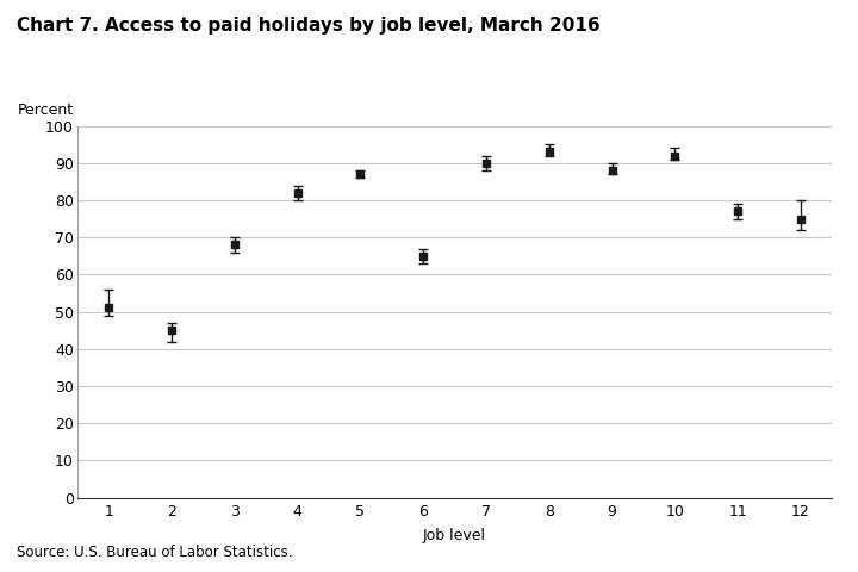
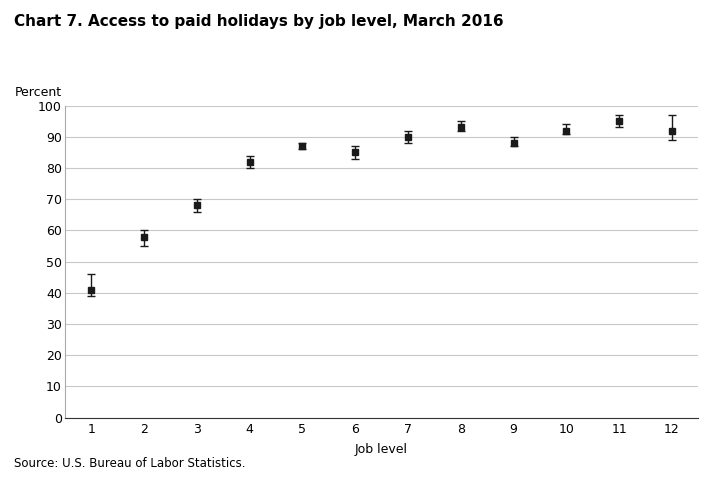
1: 51 -> 41
2: 45 -> 58
6: 65 -> 85
11: 77 -> 95
12: 75 -> 92
